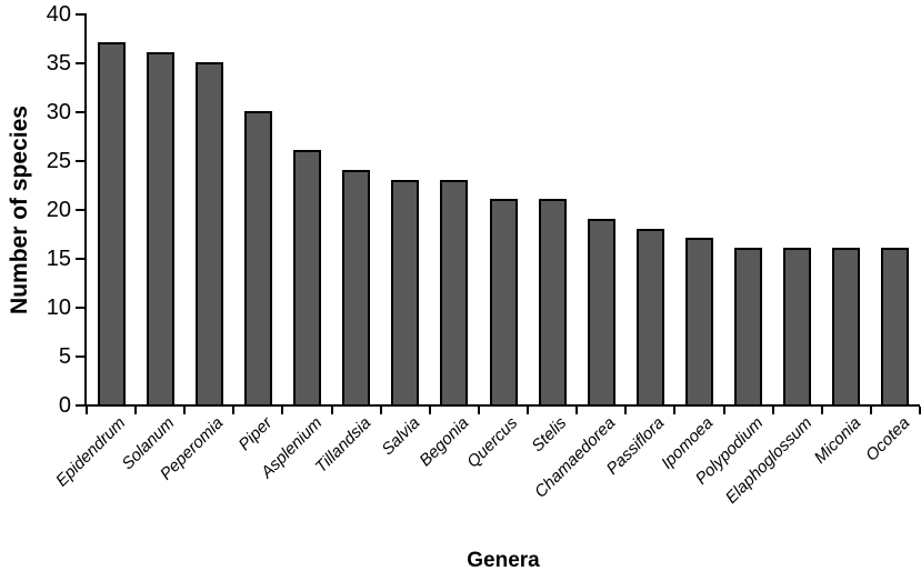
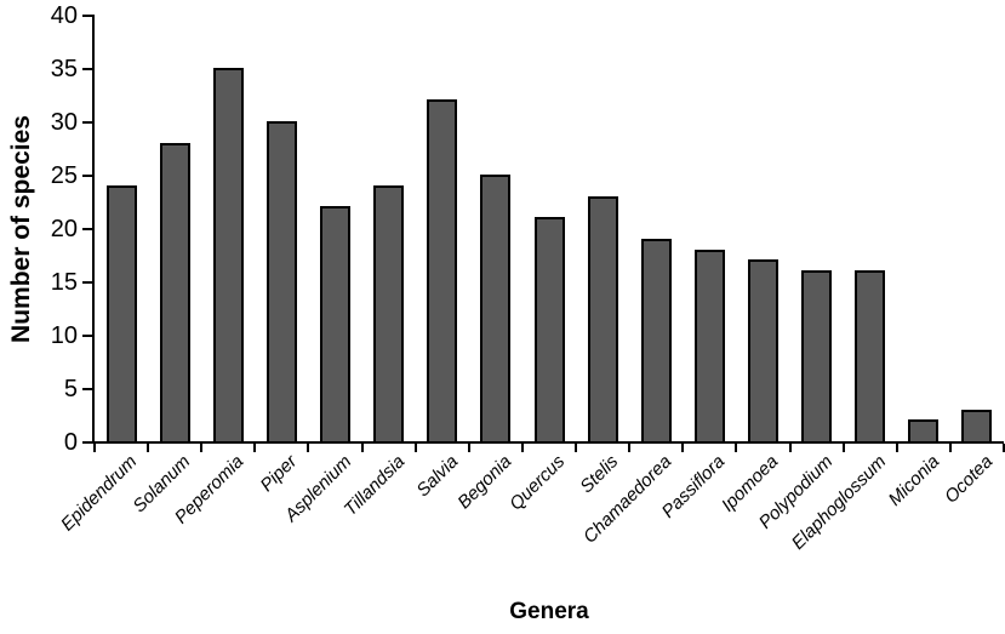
Epidendrum: 37 -> 24
Solanum: 36 -> 28
Asplenium: 26 -> 22
Salvia: 23 -> 32
Begonia: 23 -> 25
Stelis: 21 -> 23
Miconia: 16 -> 2
Ocotea: 16 -> 3
